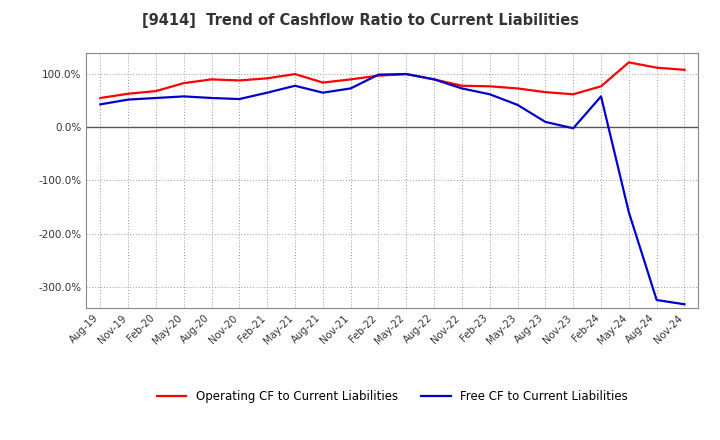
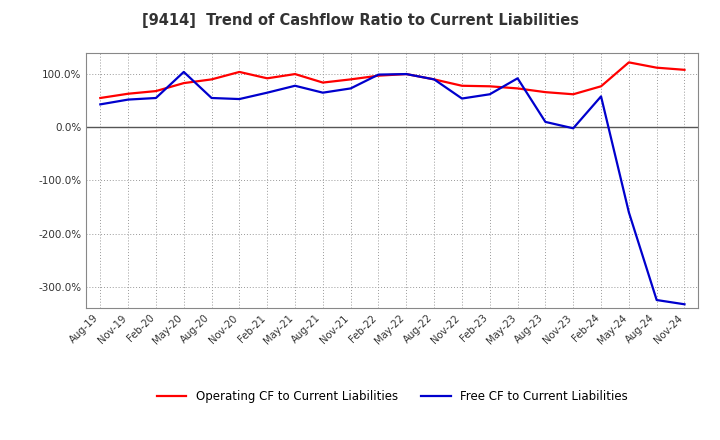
Free CF to Current Liabilities/May-20: 58% -> 104%
Operating CF to Current Liabilities/Nov-20: 88% -> 104%
Free CF to Current Liabilities/Nov-22: 73% -> 54%
Free CF to Current Liabilities/May-23: 42% -> 92%
